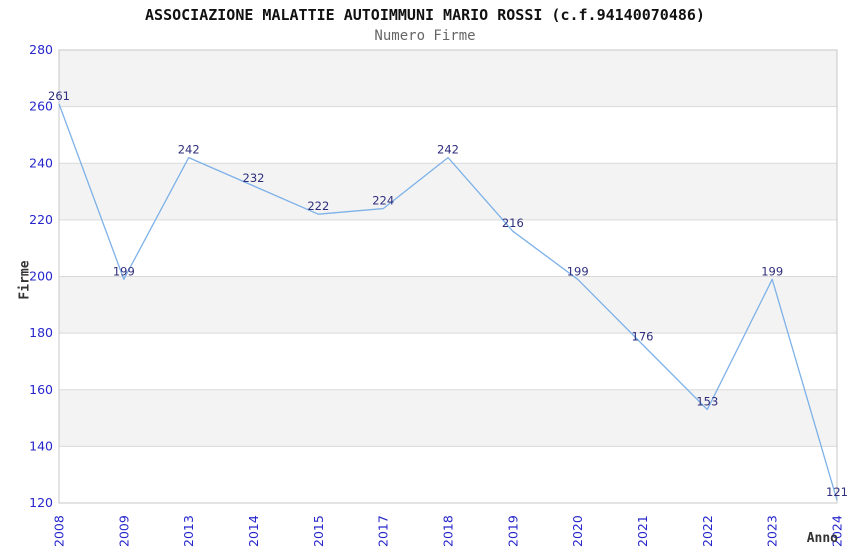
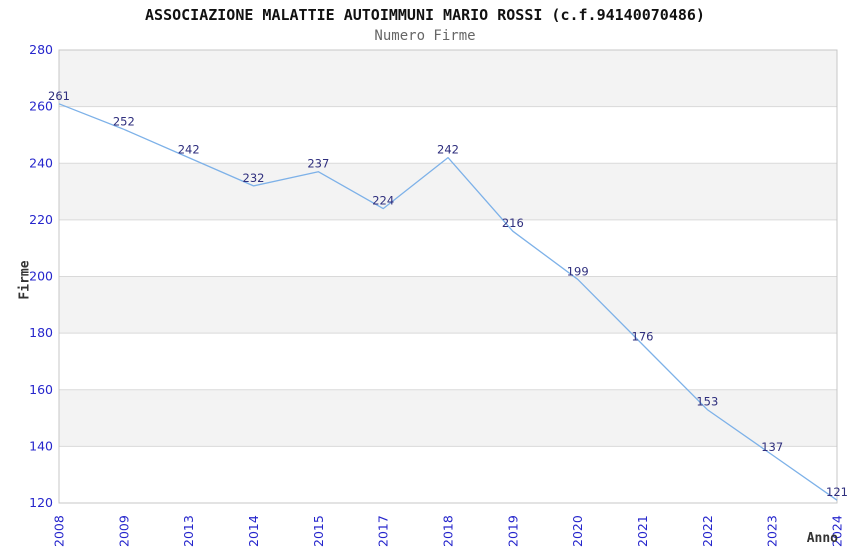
2009: 199 -> 252
2015: 222 -> 237
2023: 199 -> 137
